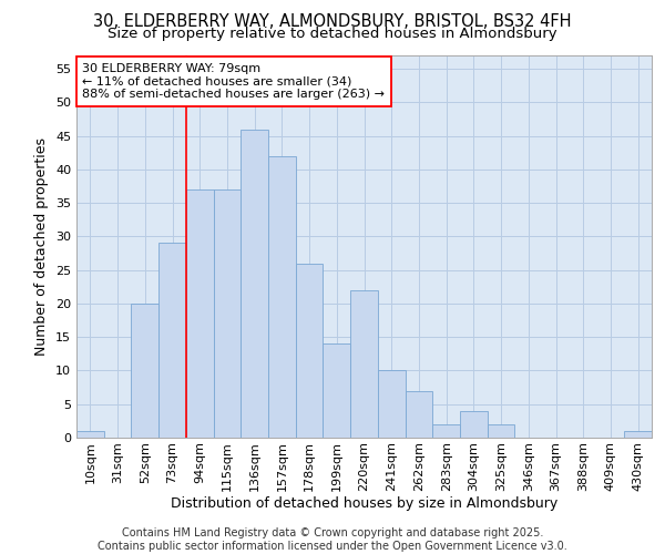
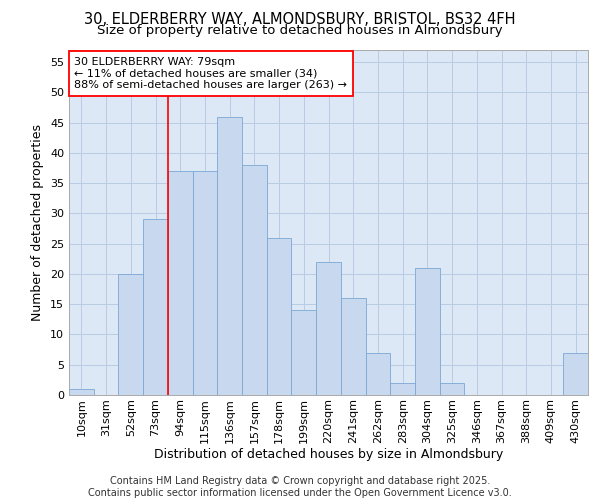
157sqm: 42 -> 38
241sqm: 10 -> 16
304sqm: 4 -> 21
430sqm: 1 -> 7
